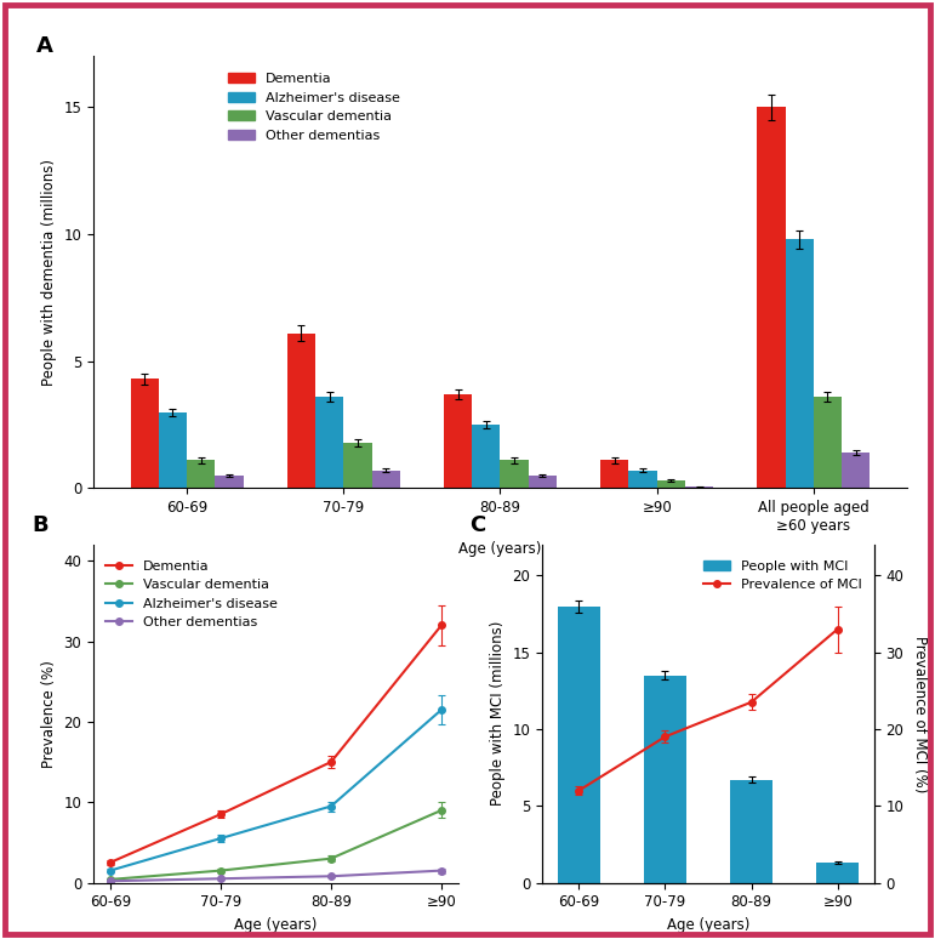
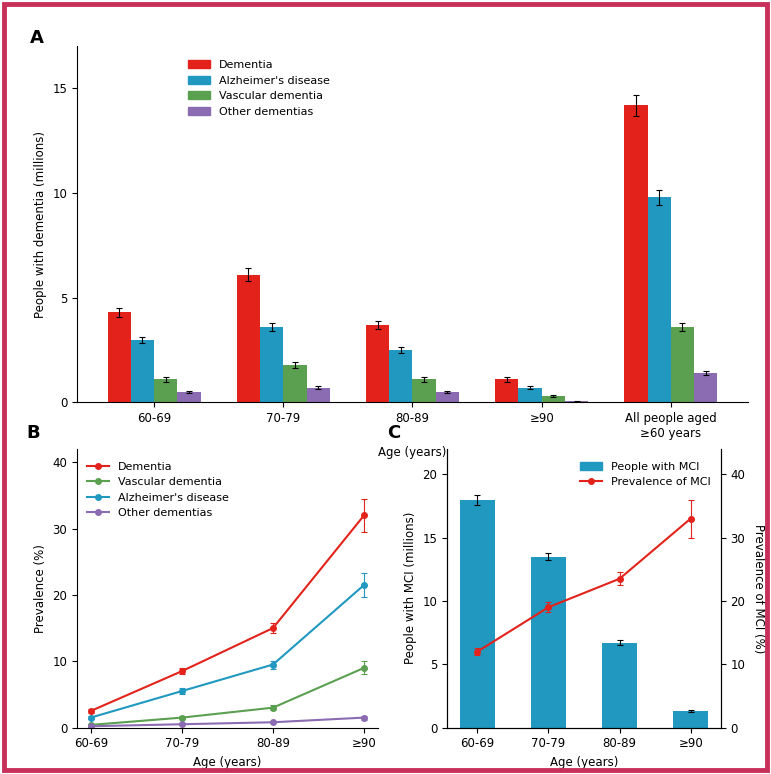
Dementia/All people aged ≥60 years: 15.0 -> 14.2
